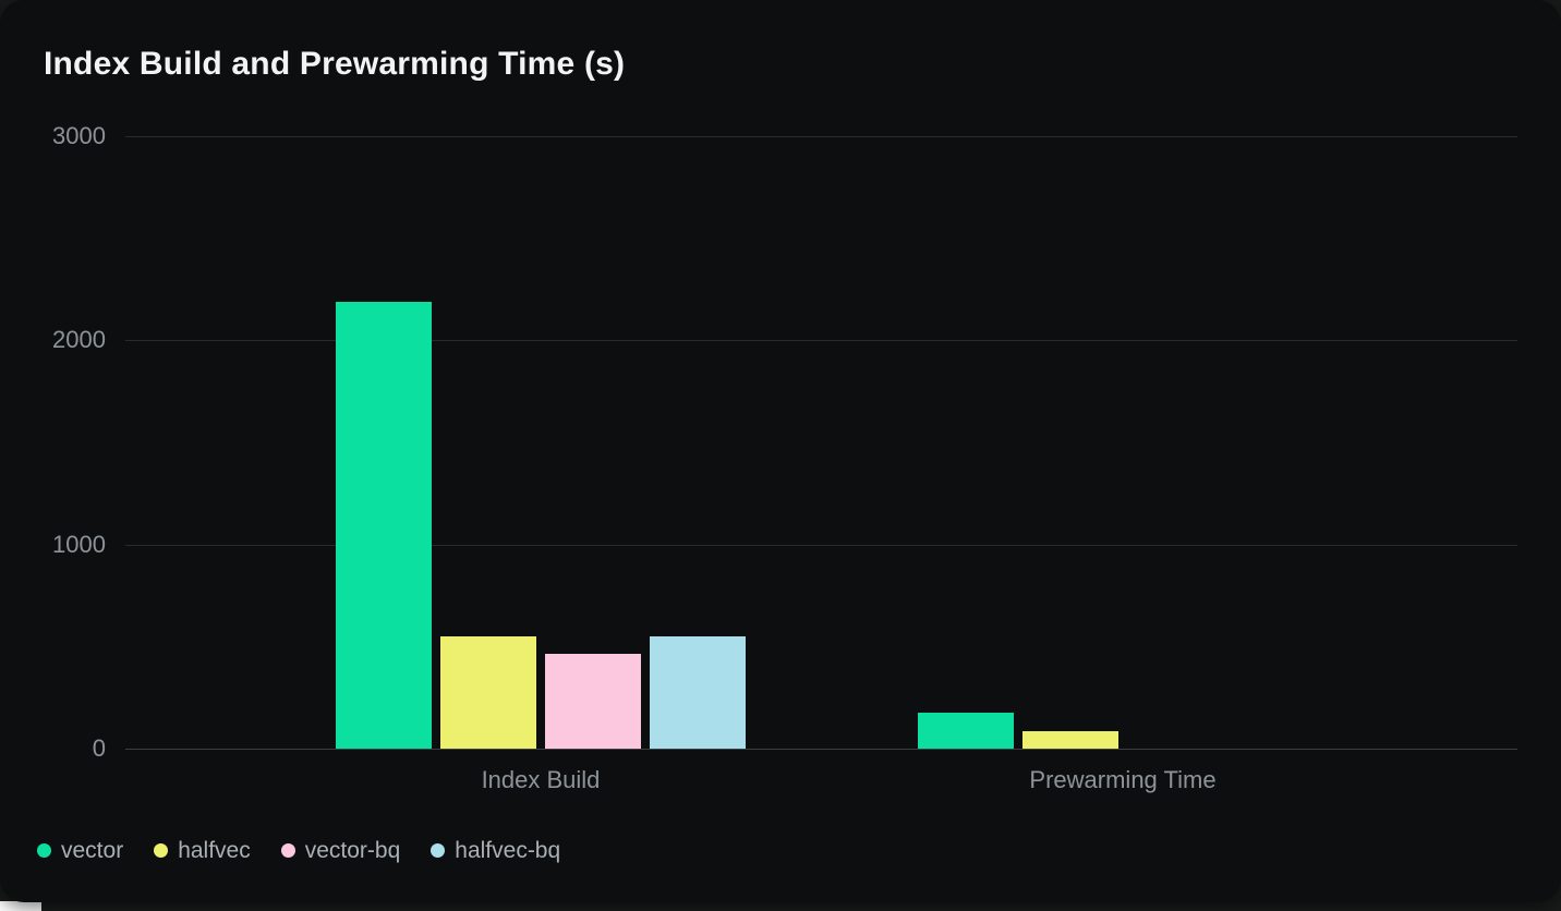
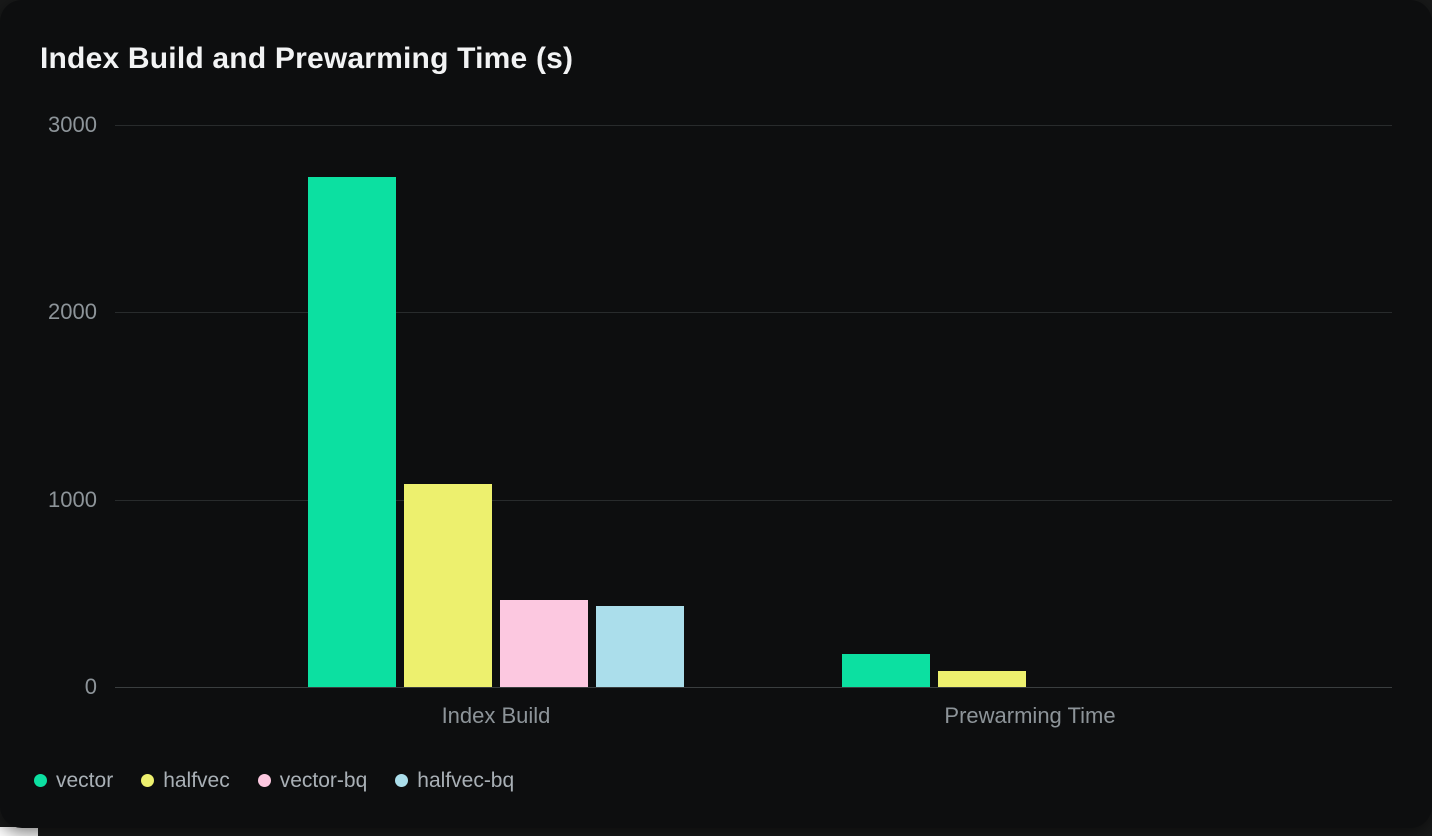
vector/Index Build: 2190 -> 2720
halfvec/Index Build: 550 -> 1080
halfvec-bq/Index Build: 550 -> 440
